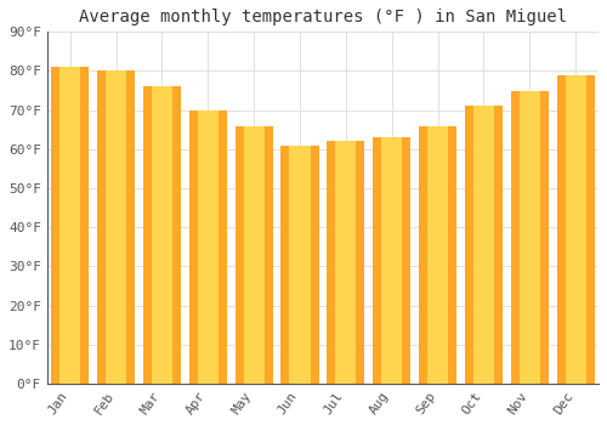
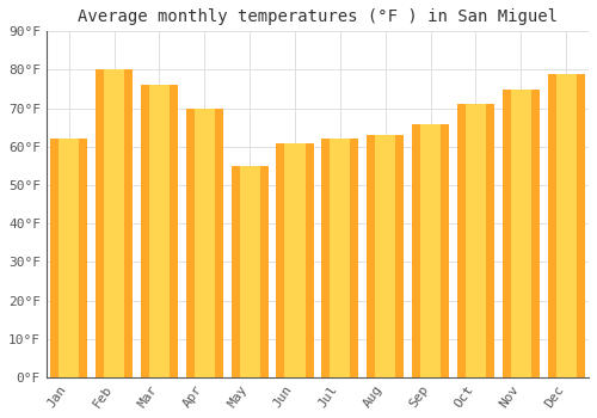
Jan: 81°F -> 62°F
May: 66°F -> 55°F
